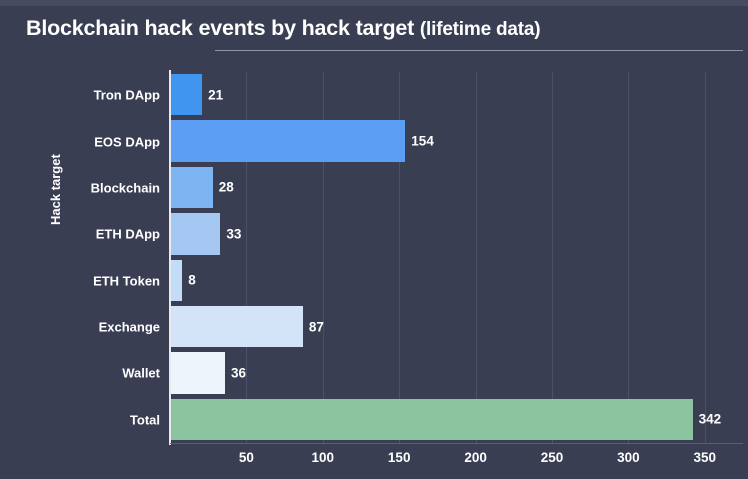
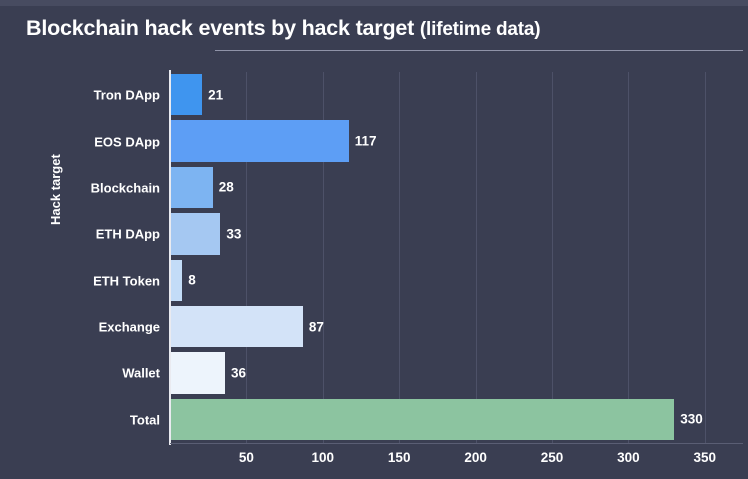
EOS DApp: 154 -> 117
Total: 342 -> 330
